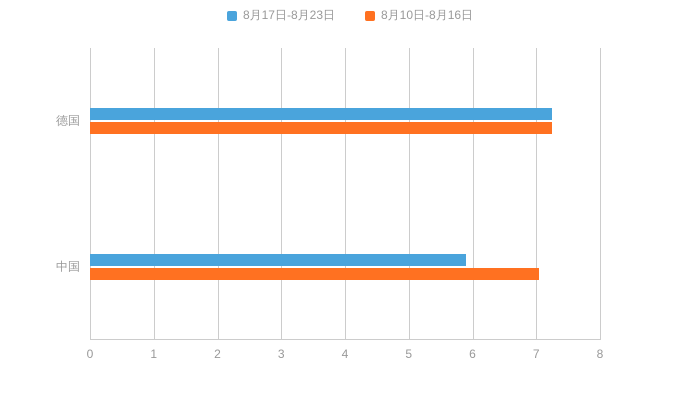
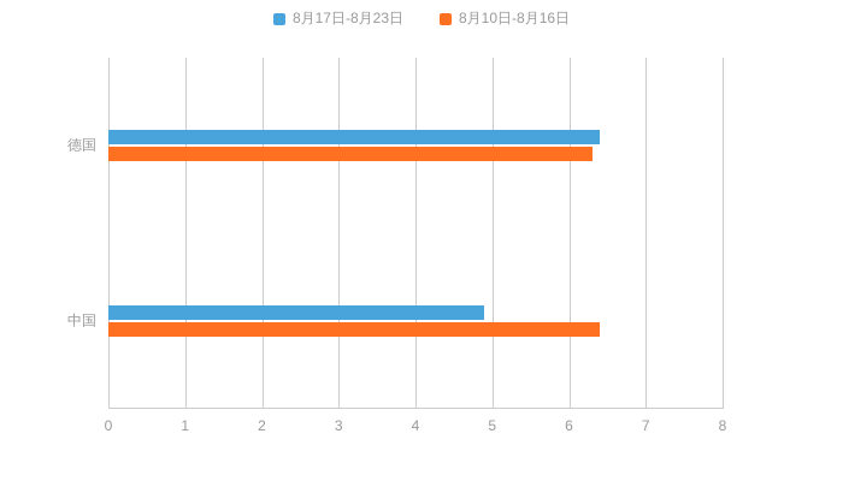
8月17日-8月23日/德国: 7.2 -> 6.4
8月10日-8月16日/德国: 7.2 -> 6.3
8月17日-8月23日/中国: 5.9 -> 4.9
8月10日-8月16日/中国: 7.0 -> 6.4
